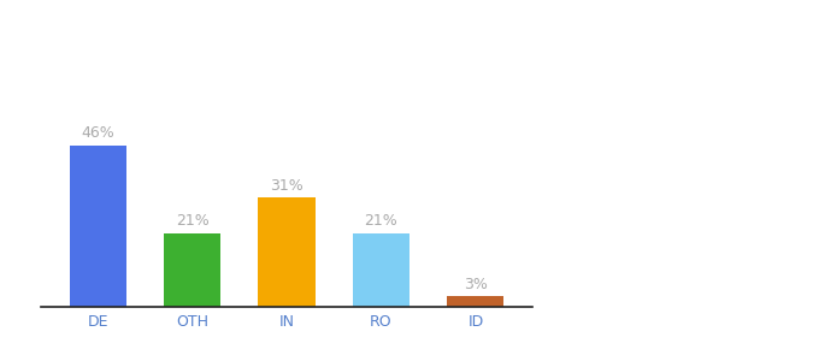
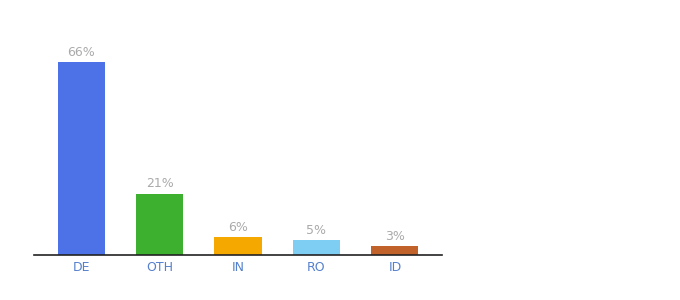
DE: 46% -> 66%
IN: 31% -> 6%
RO: 21% -> 5%
